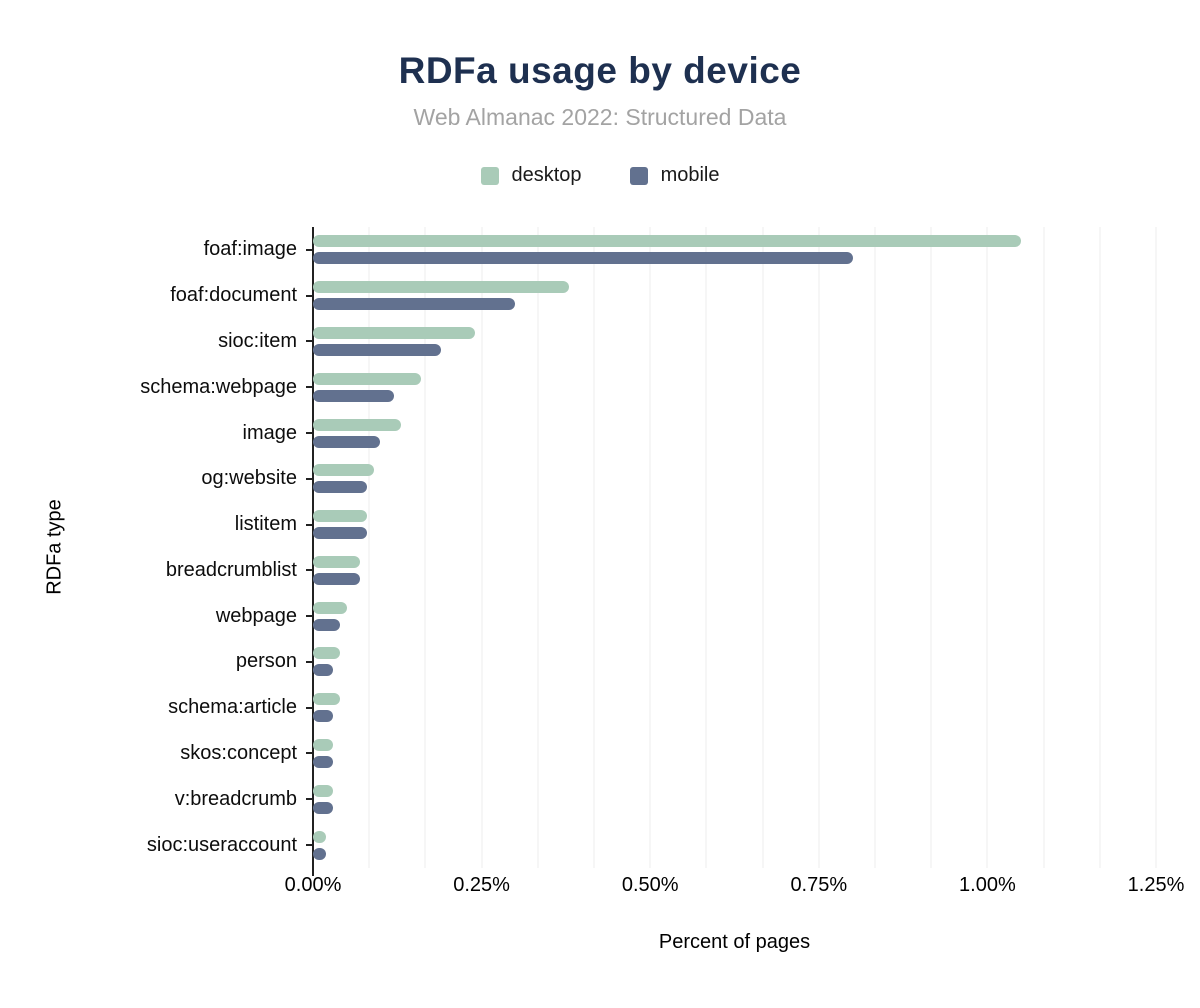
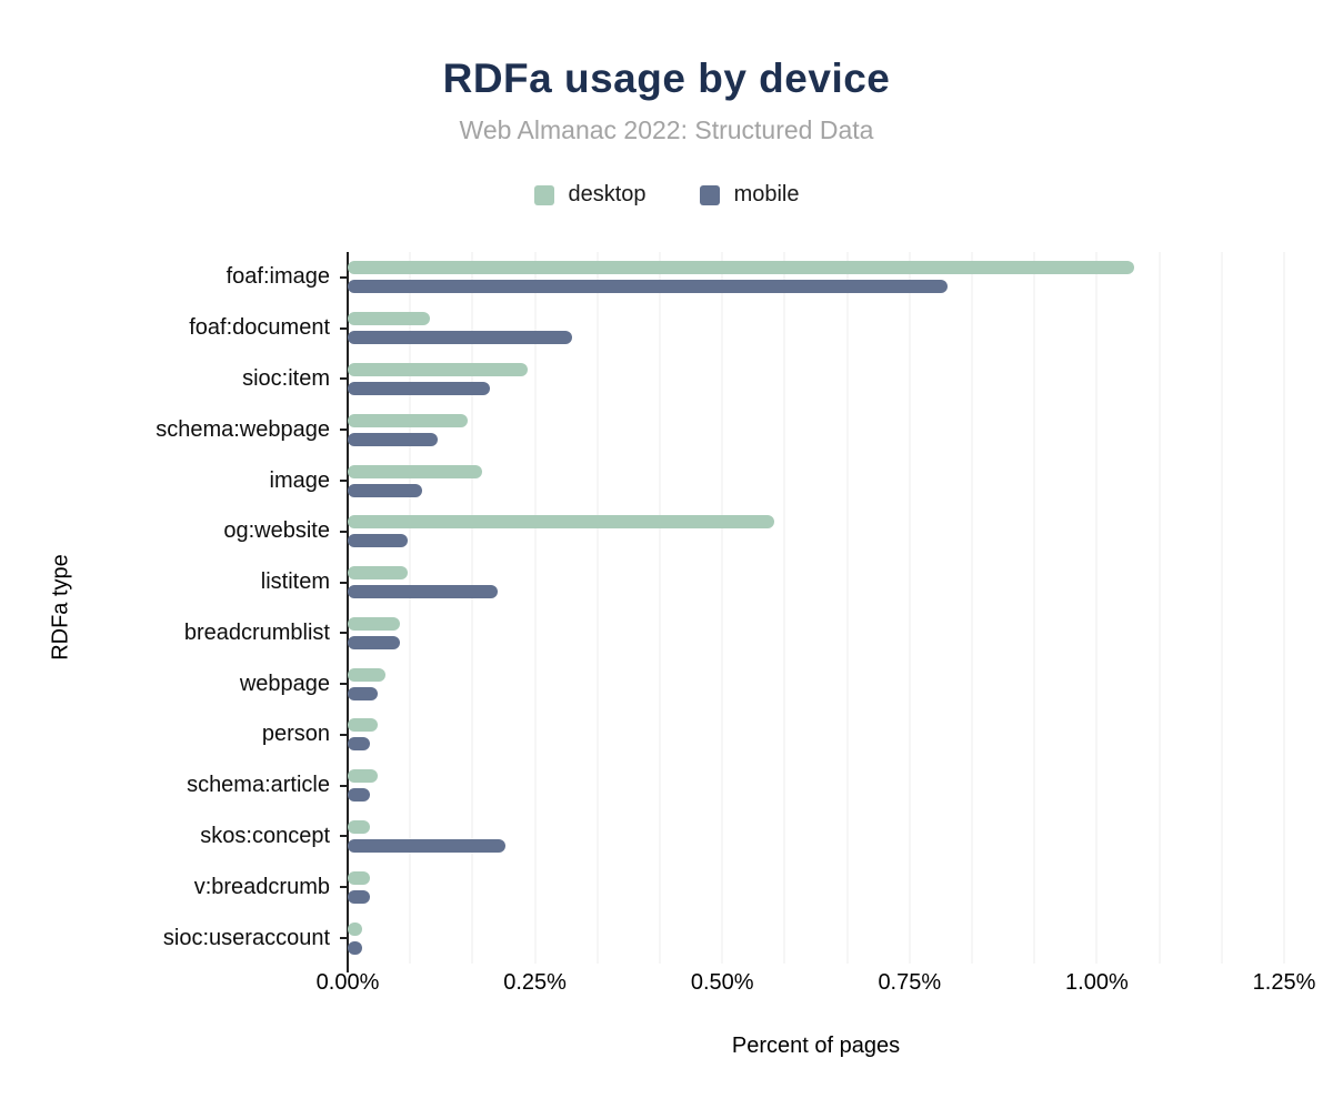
desktop/foaf:document: 0.38% -> 0.11%
desktop/image: 0.13% -> 0.18%
desktop/og:website: 0.09% -> 0.57%
mobile/listitem: 0.08% -> 0.20%
mobile/skos:concept: 0.03% -> 0.21%
